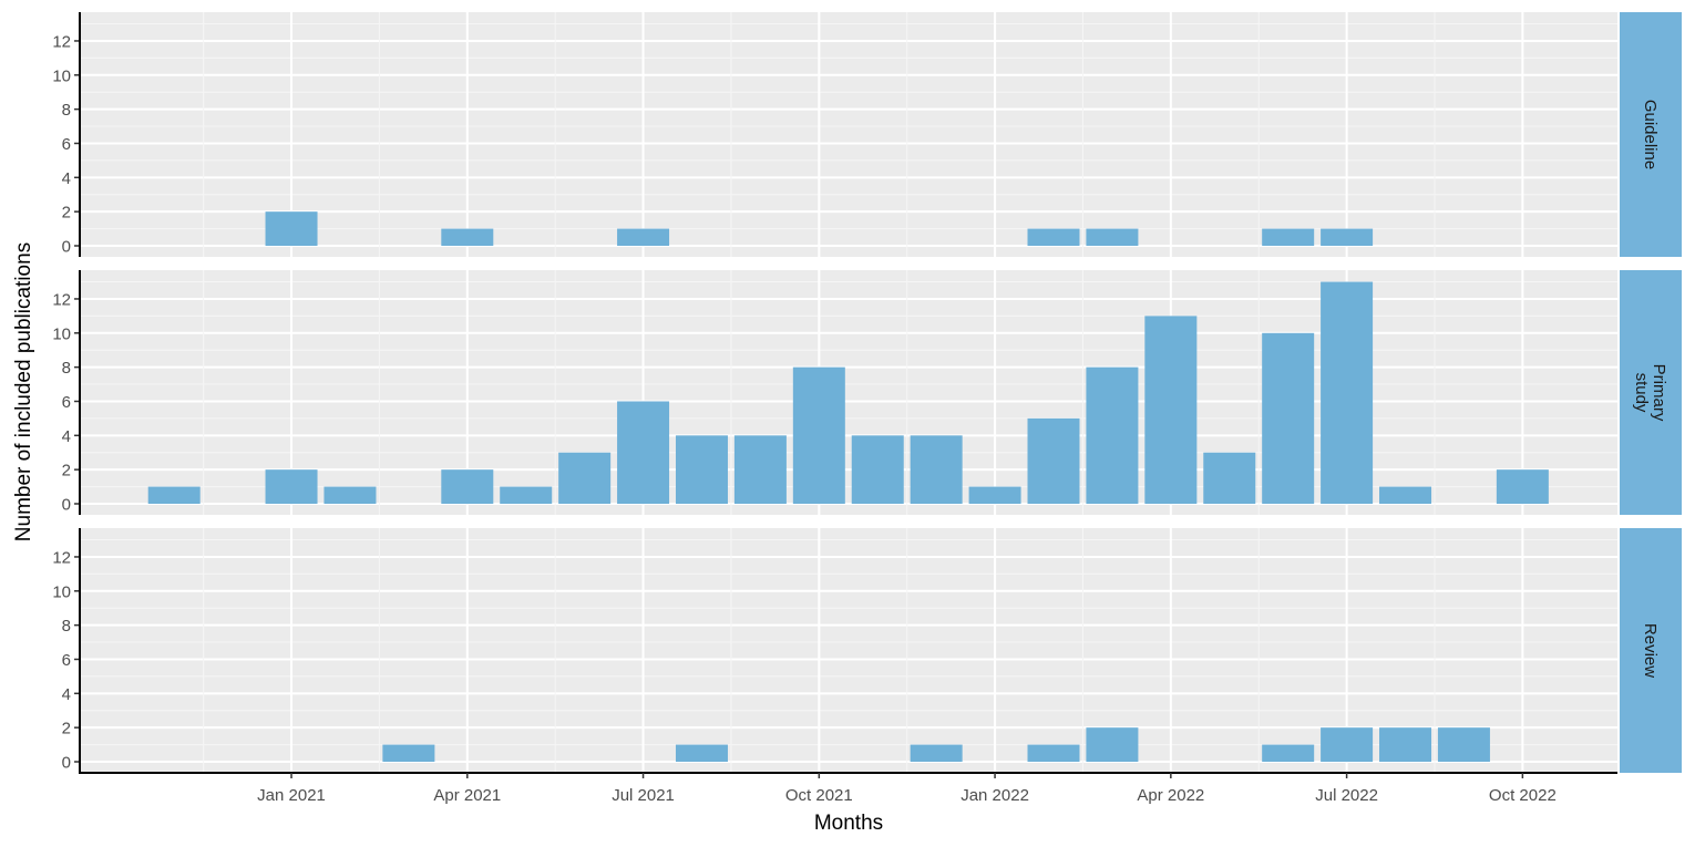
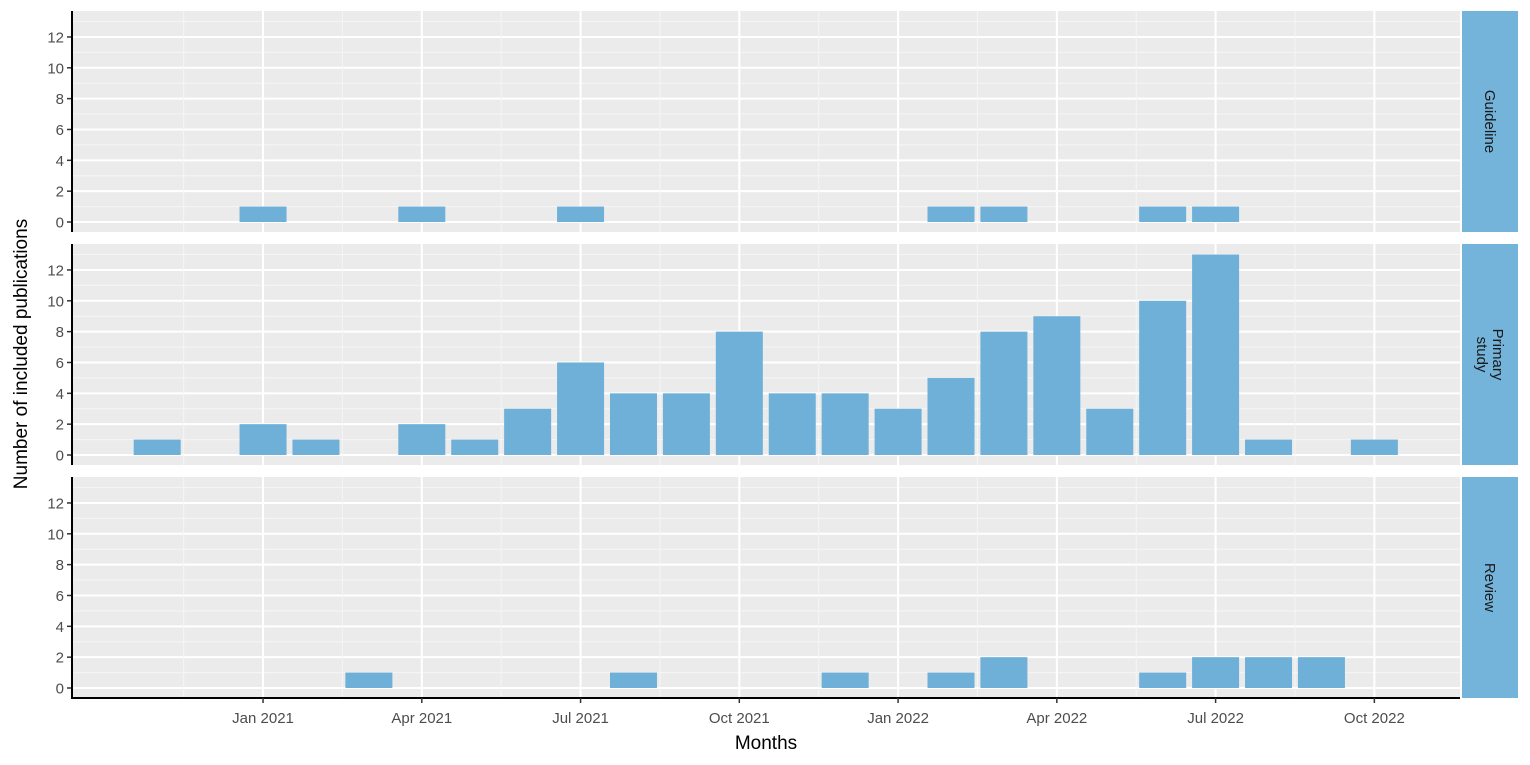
Guideline/Jan 2021: 2 -> 1
Primary study/Jan 2022: 1 -> 3
Primary study/Apr 2022: 11 -> 9
Primary study/Oct 2022: 2 -> 1
